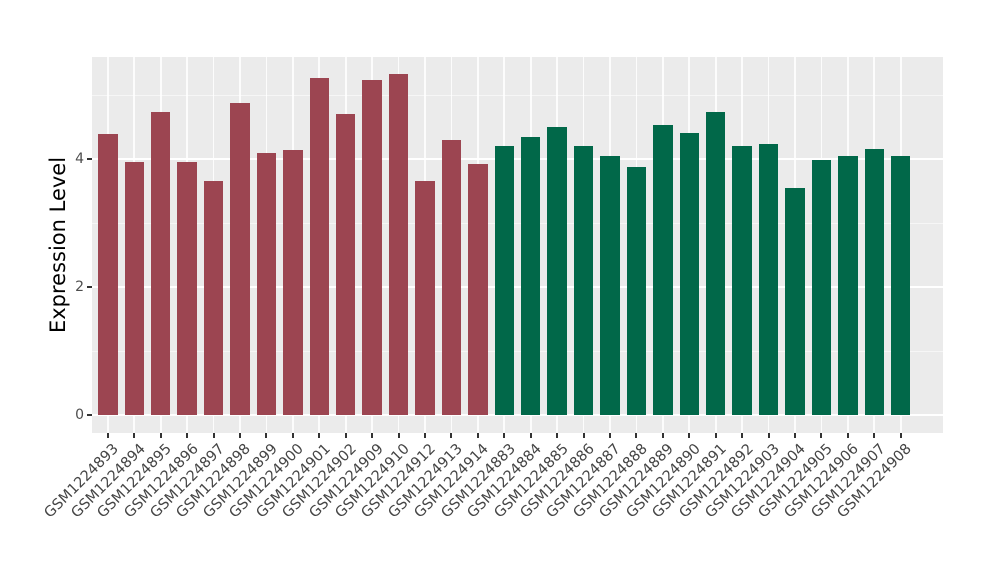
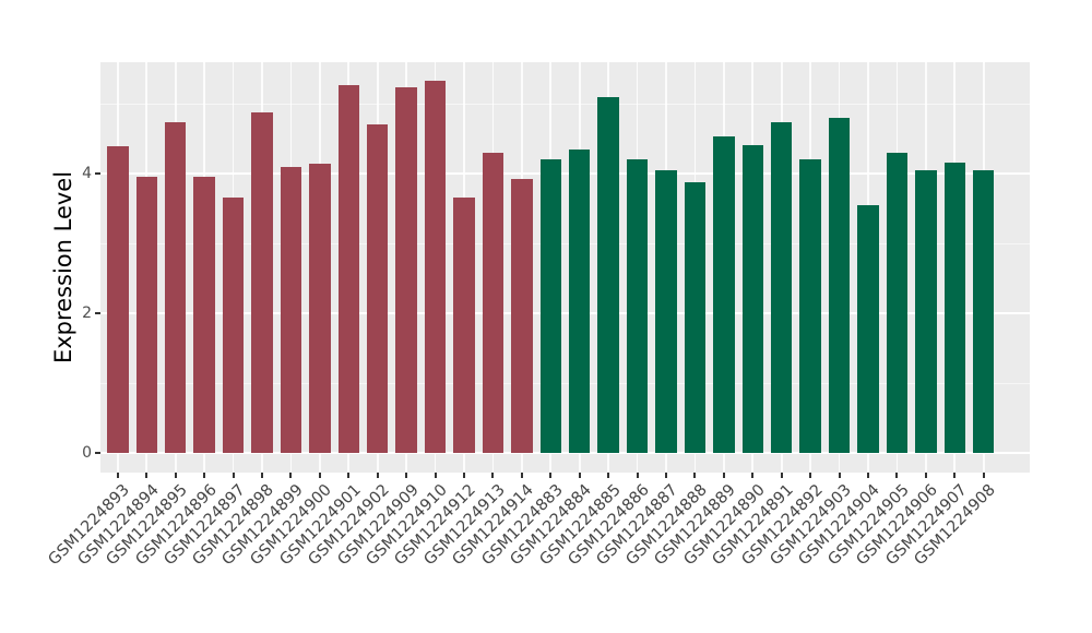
GSM1224885: 4.5 -> 5.1
GSM1224903: 4.2 -> 4.8
GSM1224905: 4.0 -> 4.3
